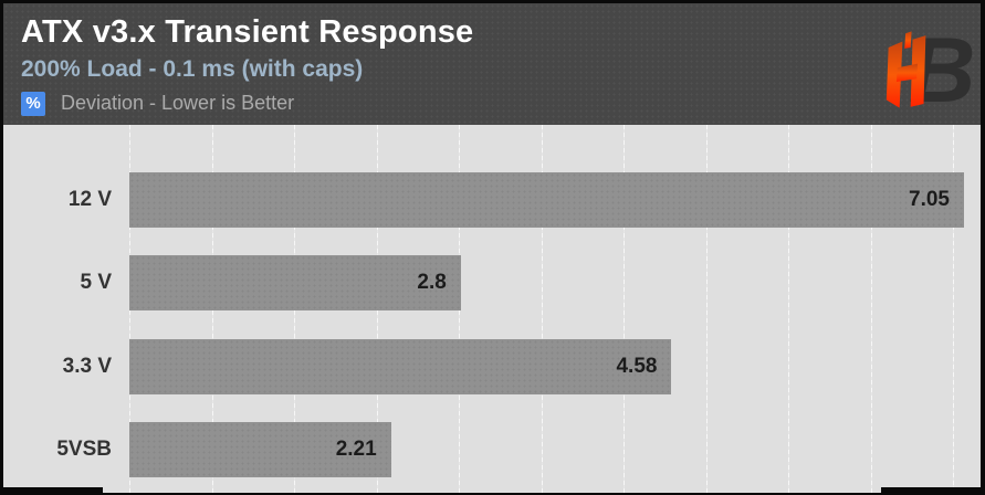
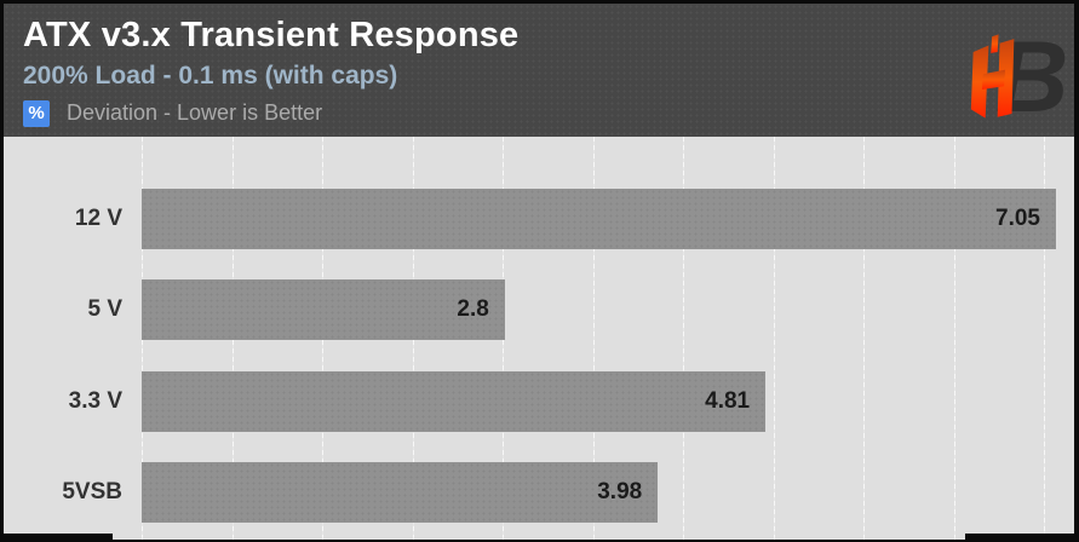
3.3 V: 4.58 -> 4.81
5VSB: 2.21 -> 3.98
